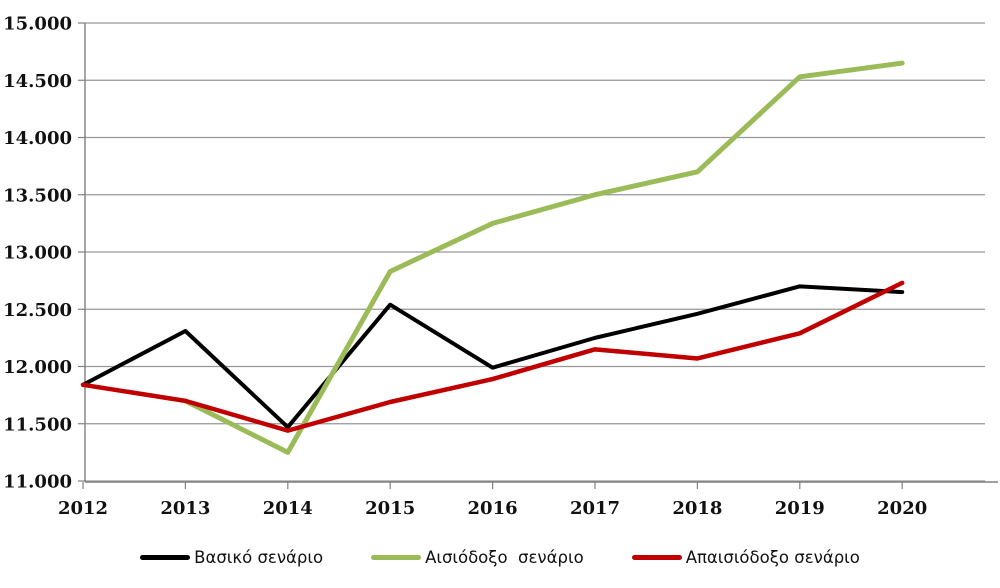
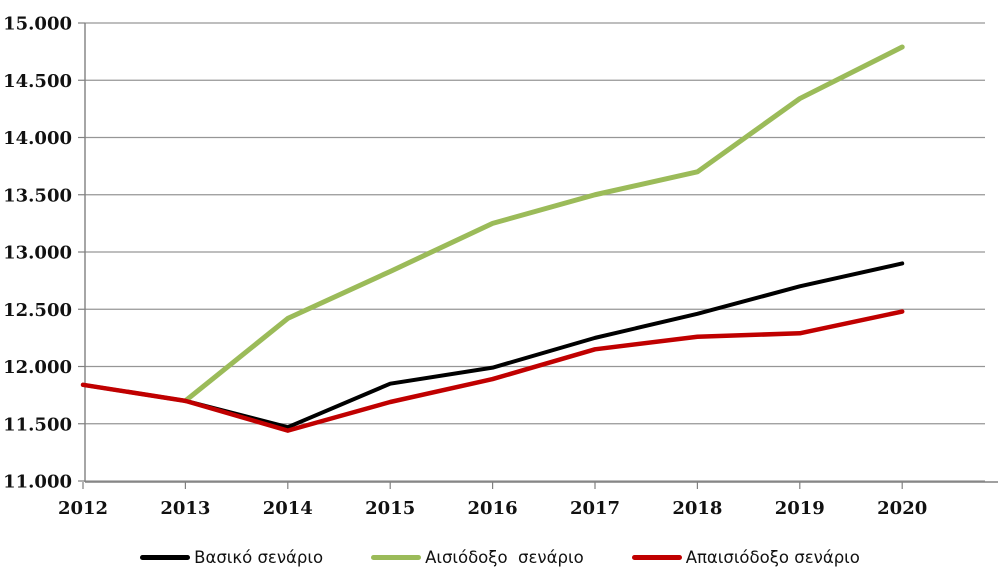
Βασικό σενάριο/2013: 12310 -> 11700
Αισιόδοξο σενάριο/2014: 11250 -> 12420
Βασικό σενάριο/2015: 12540 -> 11850
Απαισιόδοξο σενάριο/2018: 12070 -> 12260
Αισιόδοξο σενάριο/2019: 14530 -> 14340
Βασικό σενάριο/2020: 12650 -> 12900
Αισιόδοξο σενάριο/2020: 14650 -> 14790
Απαισιόδοξο σενάριο/2020: 12730 -> 12480
